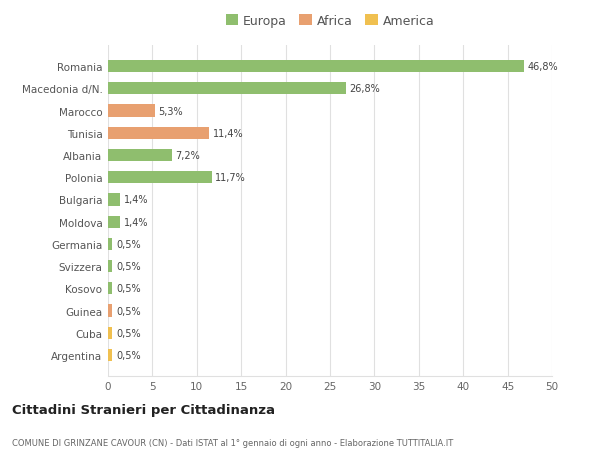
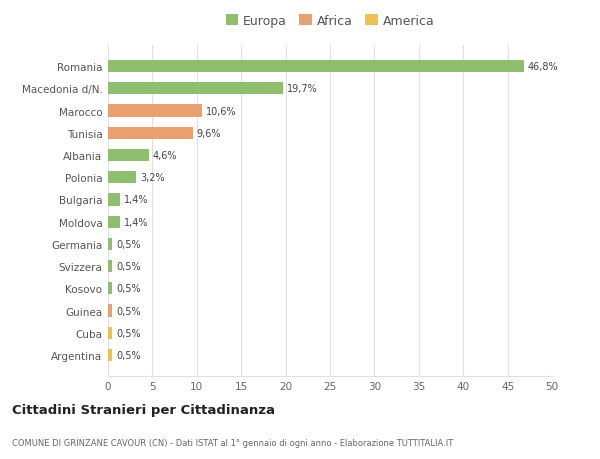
Macedonia d/N.: 26,8% -> 19,7%
Marocco: 5,3% -> 10,6%
Tunisia: 11,4% -> 9,6%
Albania: 7,2% -> 4,6%
Polonia: 11,7% -> 3,2%
